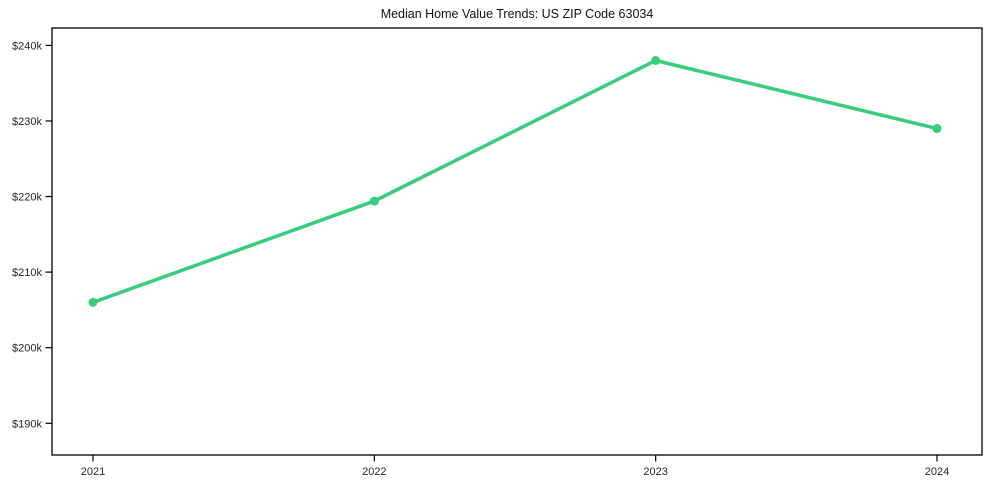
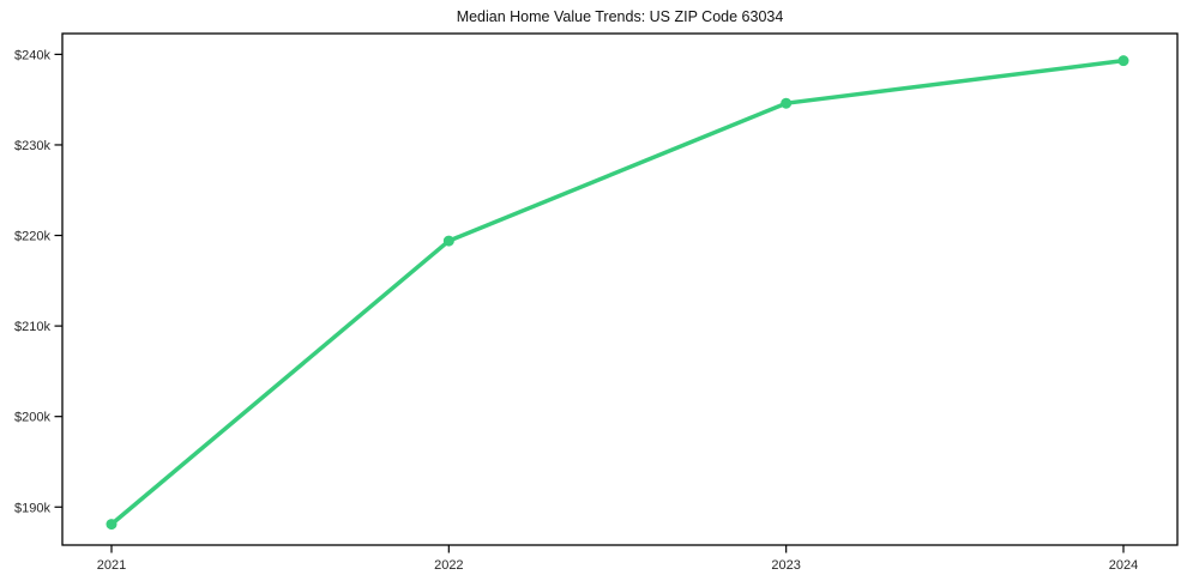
2021: $206k -> $188k
2023: $238k -> $235k
2024: $229k -> $239k
